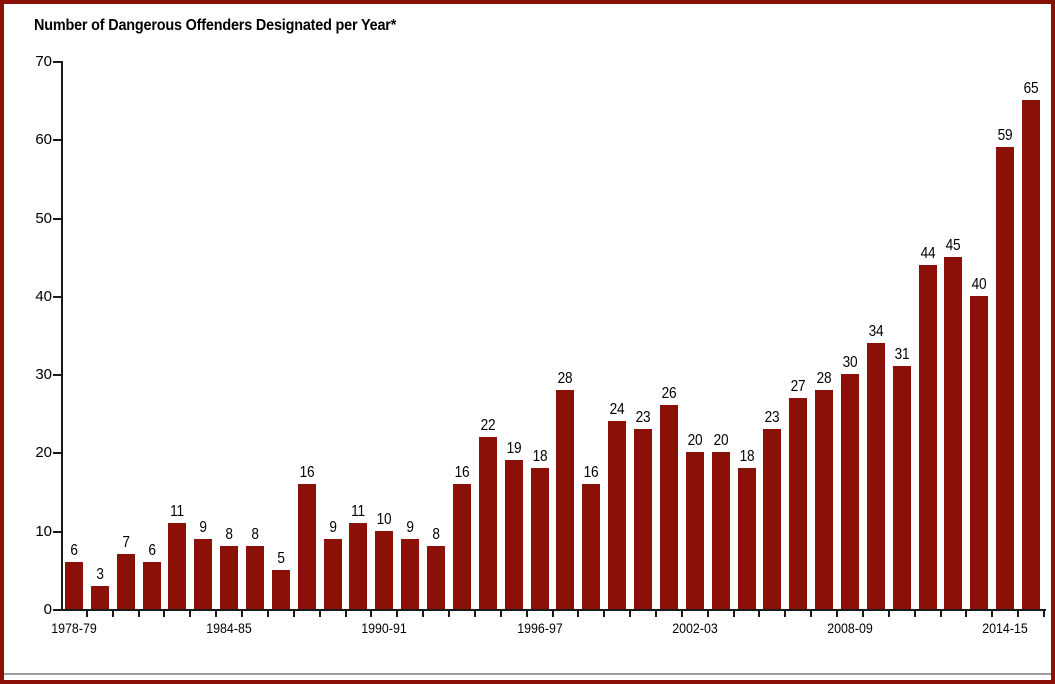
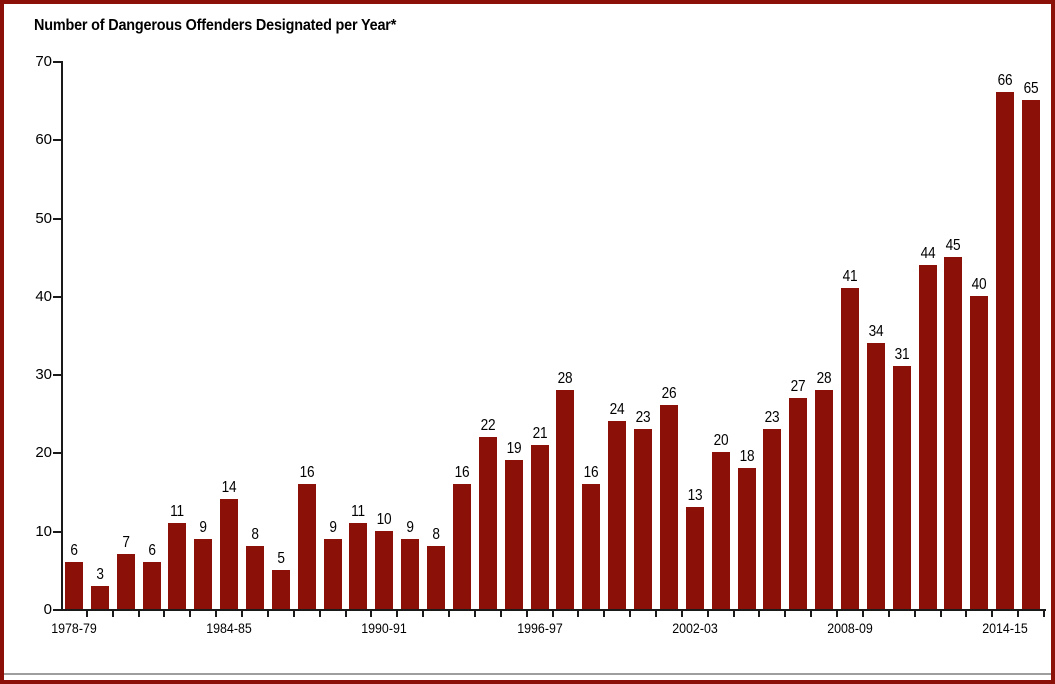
1984-85: 8 -> 14
1996-97: 18 -> 21
2002-03: 20 -> 13
2008-09: 30 -> 41
2014-15: 59 -> 66
